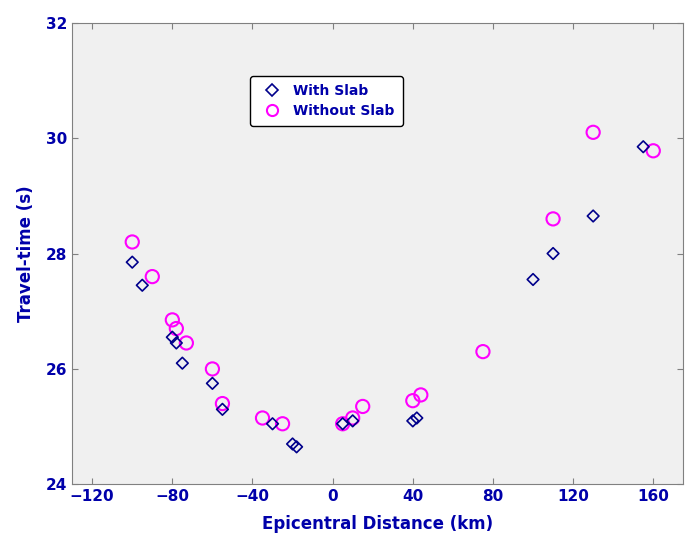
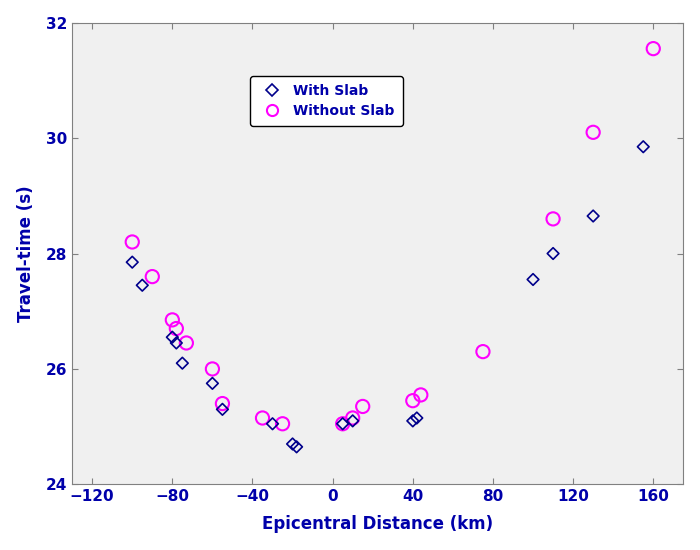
Without Slab/160: 29.78 -> 31.55
